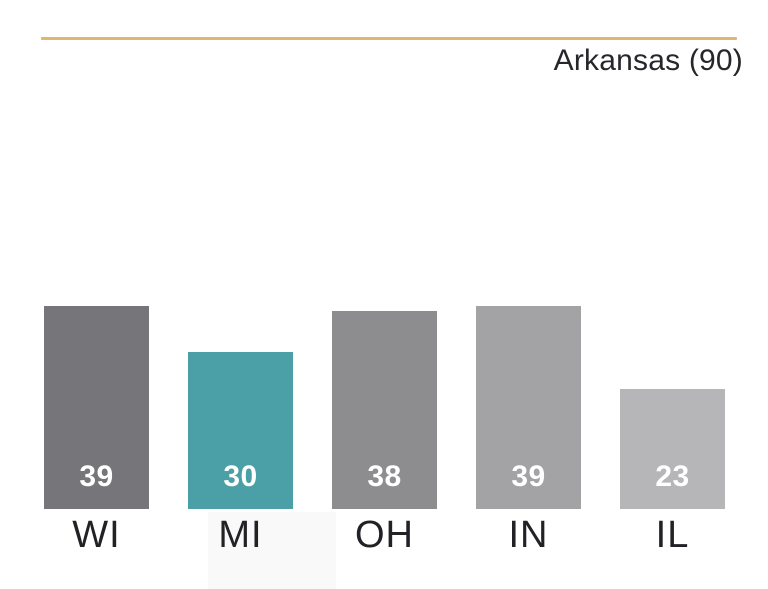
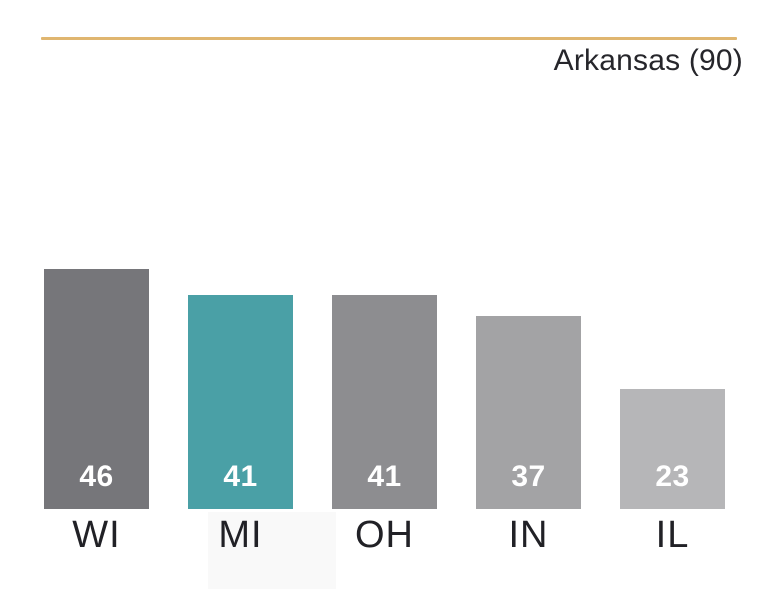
WI: 39 -> 46
MI: 30 -> 41
OH: 38 -> 41
IN: 39 -> 37
